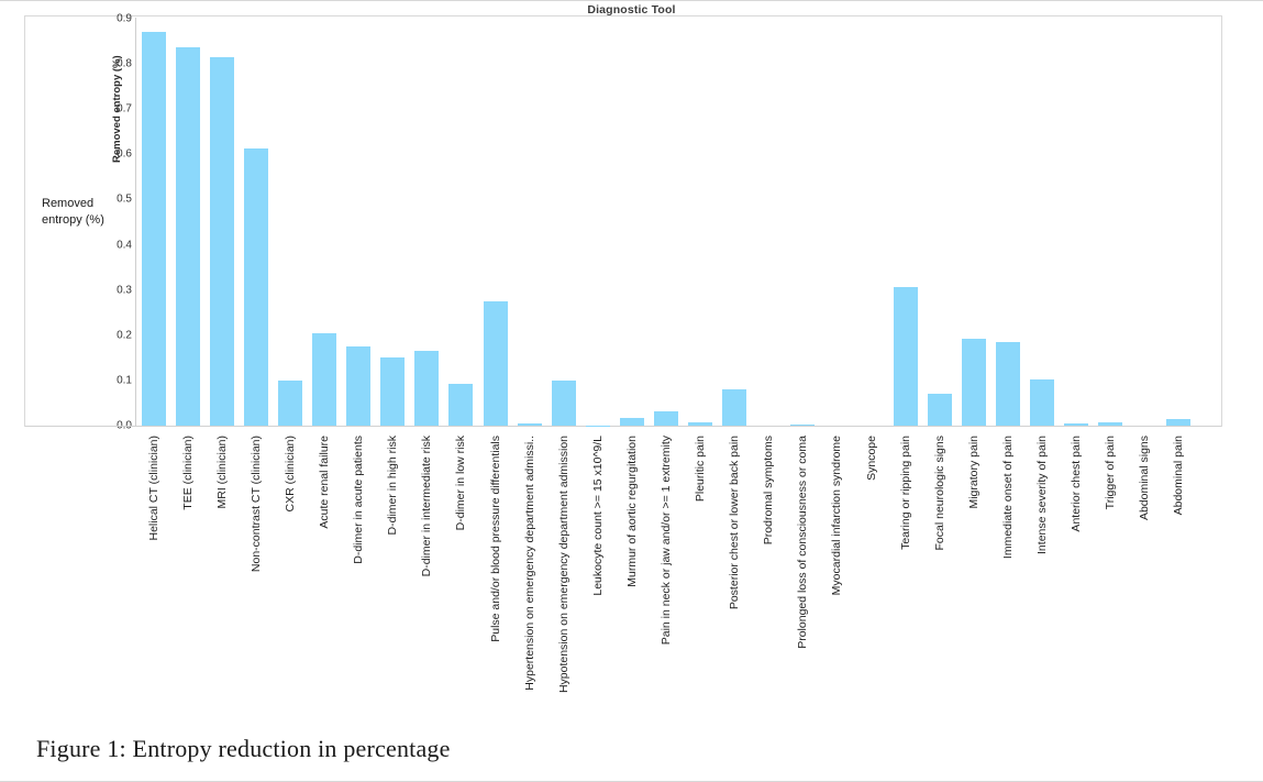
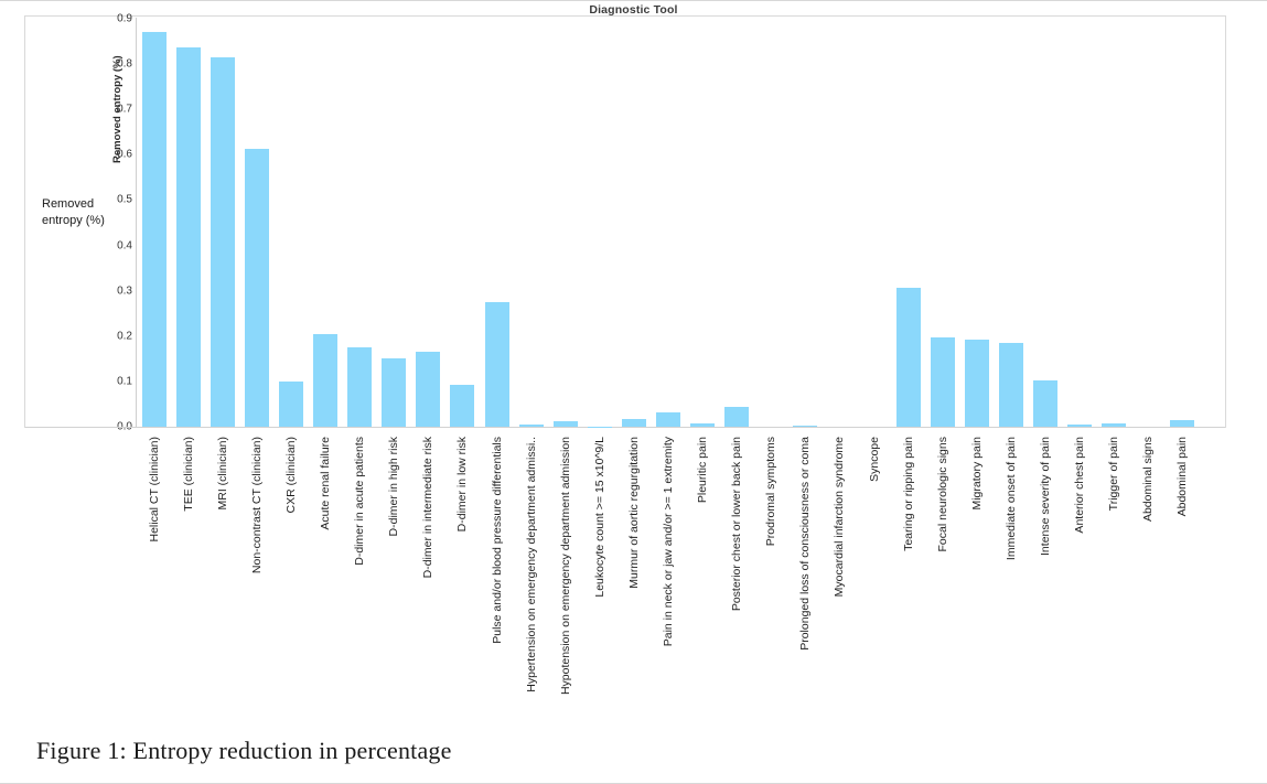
Hypotension on emergency department admission: 0.10 -> 0.01
Posterior chest or lower back pain: 0.08 -> 0.04
Focal neurologic signs: 0.07 -> 0.20
